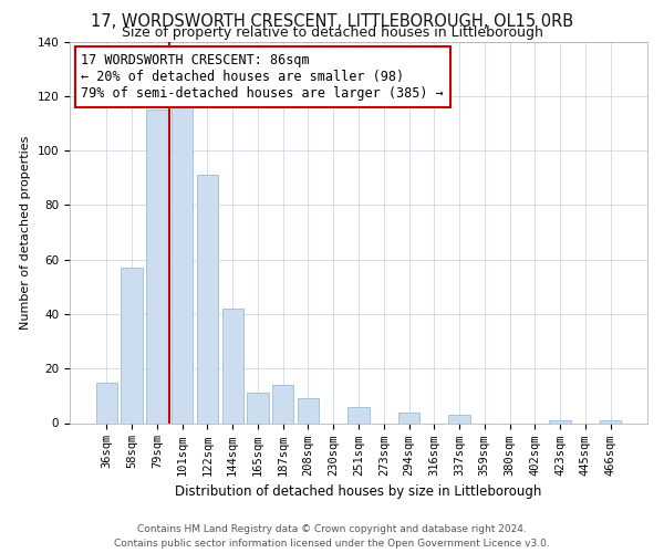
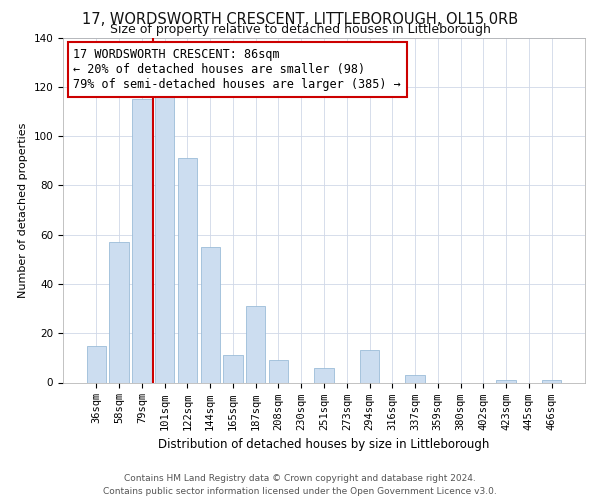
144sqm: 42 -> 55
187sqm: 14 -> 31
294sqm: 4 -> 13
